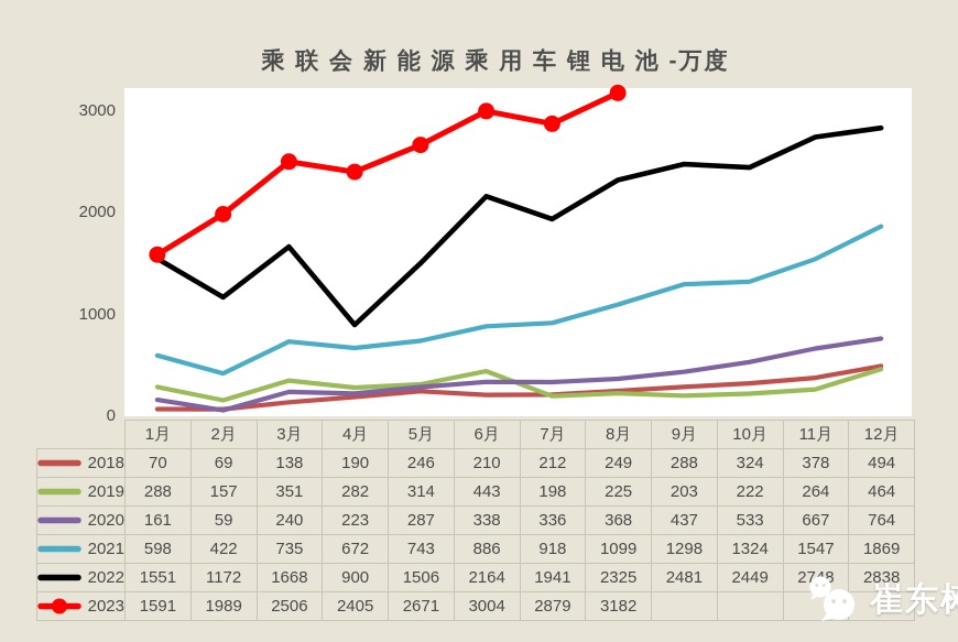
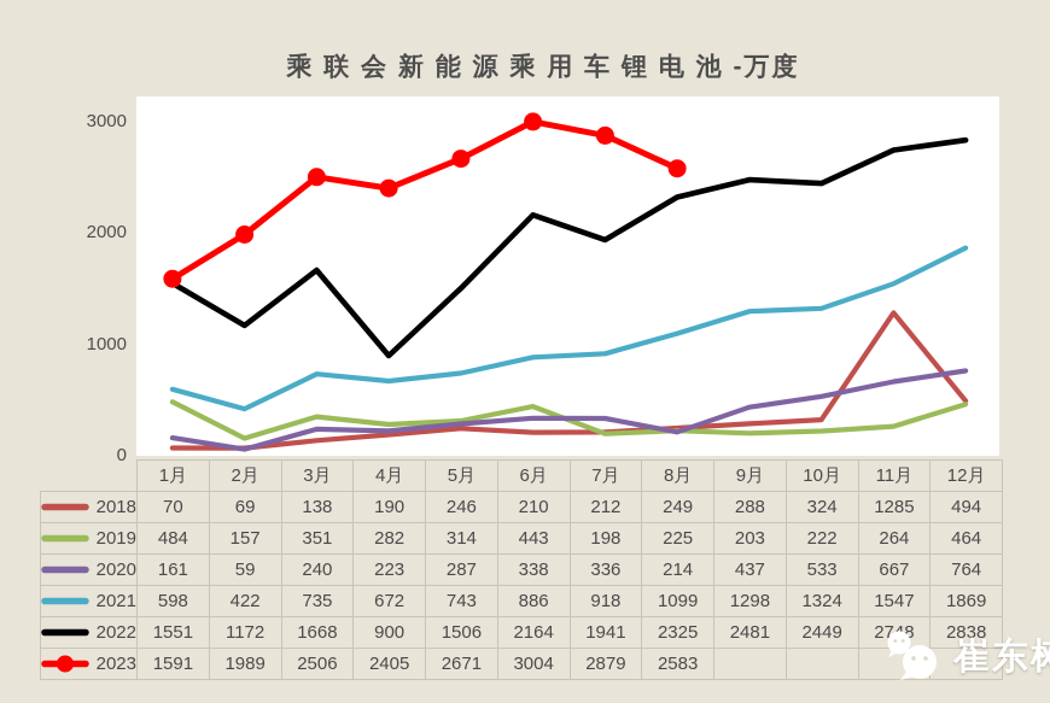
2019/1月: 288 -> 484
2020/8月: 368 -> 214
2023/8月: 3182 -> 2583
2018/11月: 378 -> 1285
